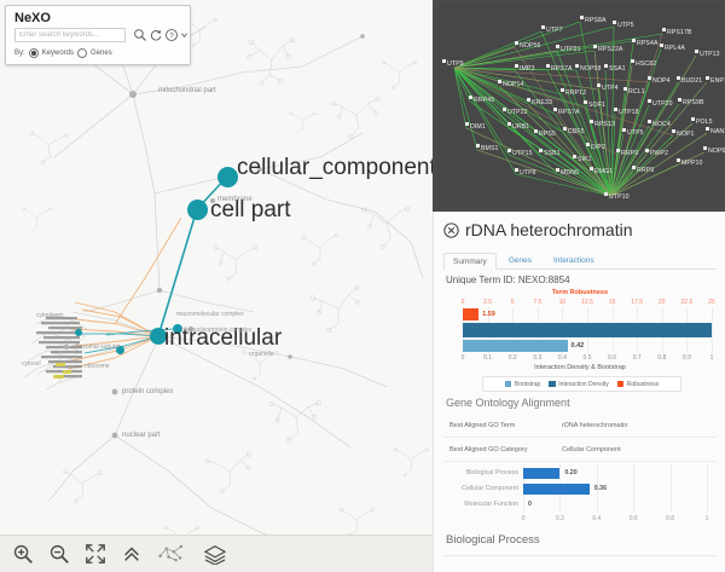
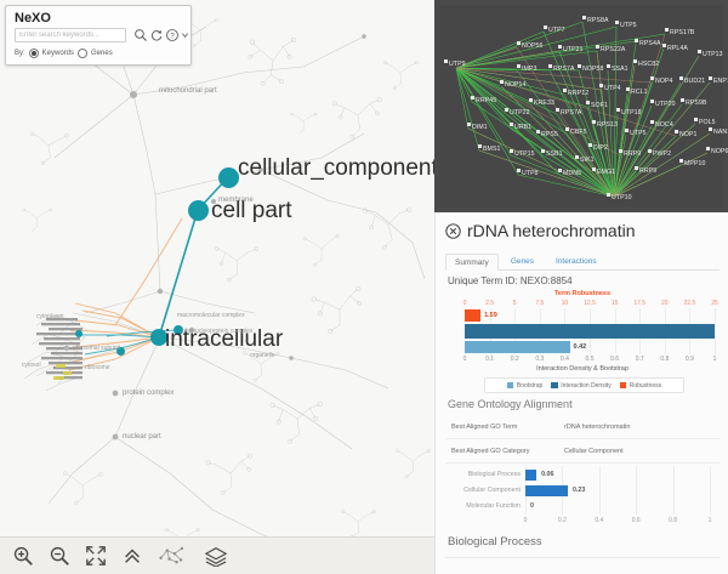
Gene Ontology Alignment/Biological Process: 0.20 -> 0.06
Gene Ontology Alignment/Cellular Component: 0.36 -> 0.23
